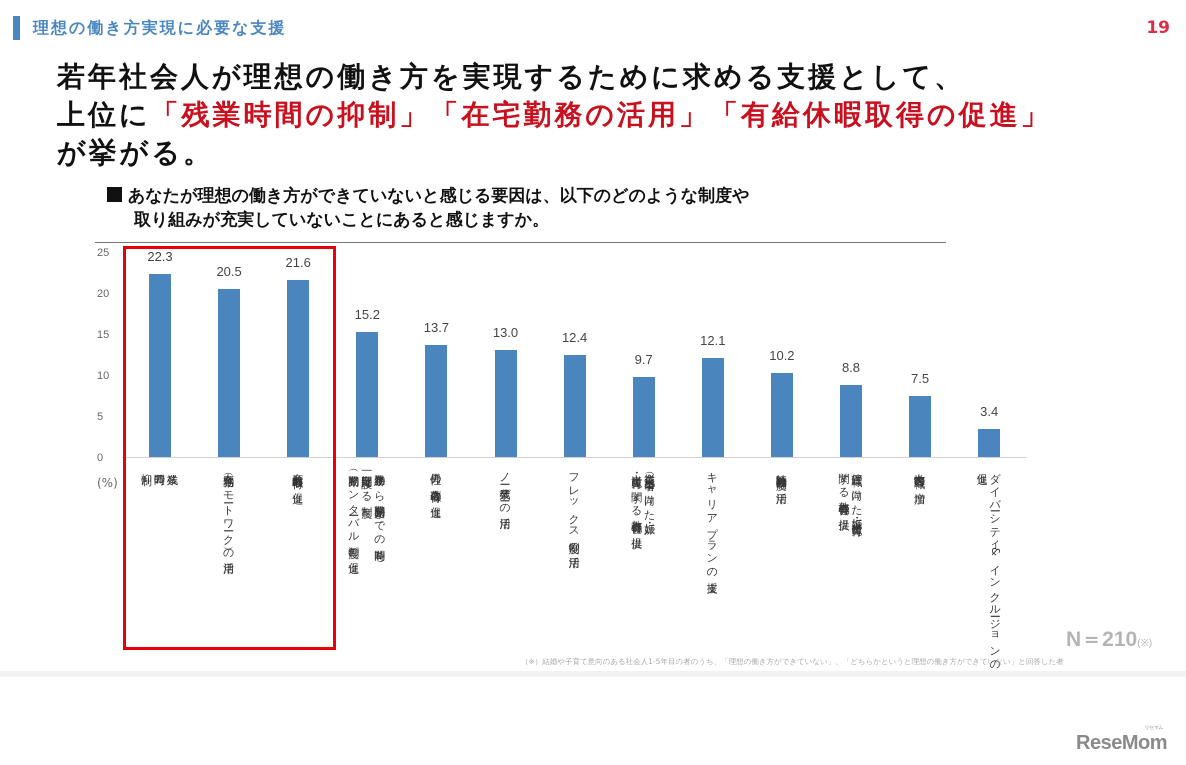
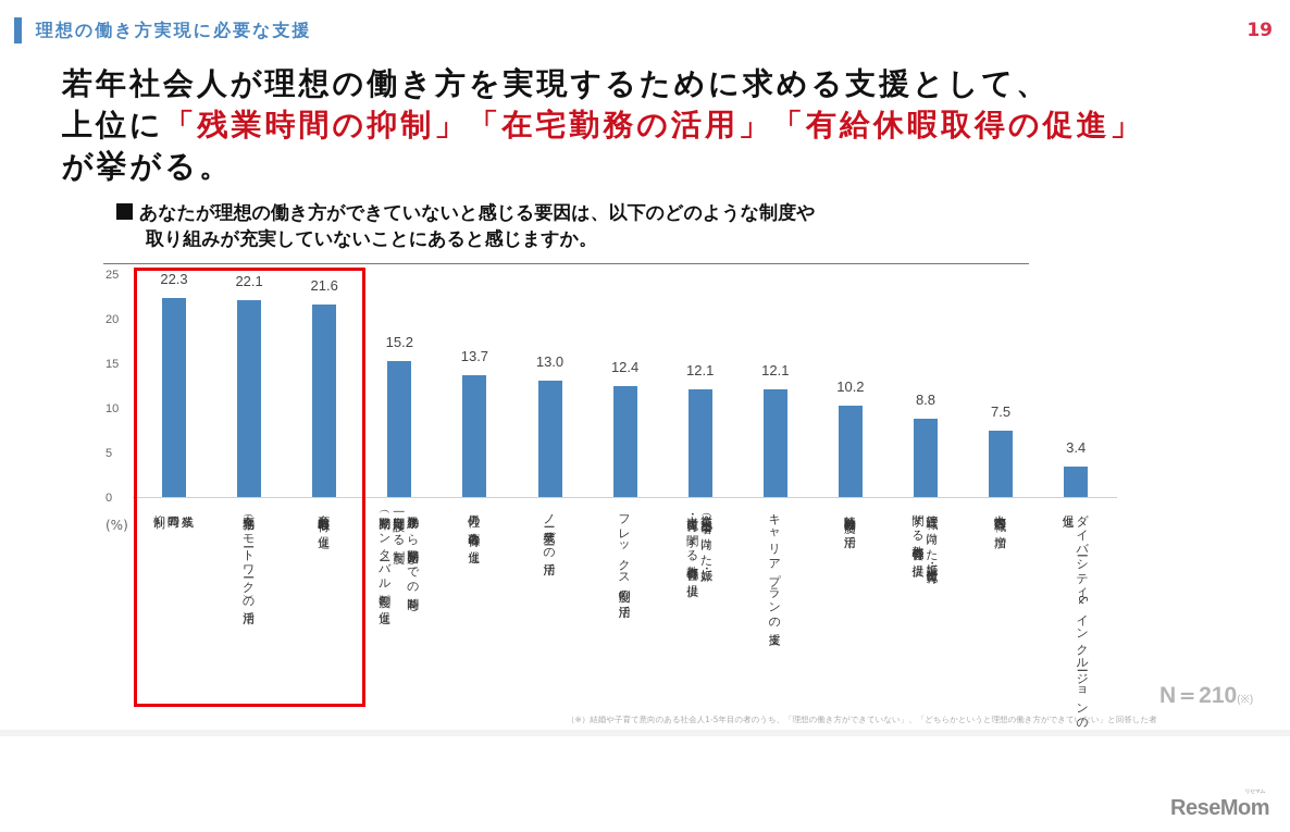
在宅勤務（リモートワーク）の活用: 20.5 -> 22.1
従業員（当事者）に向けた妊娠・出産・育児に関する教育機会の提供: 9.7 -> 12.1
